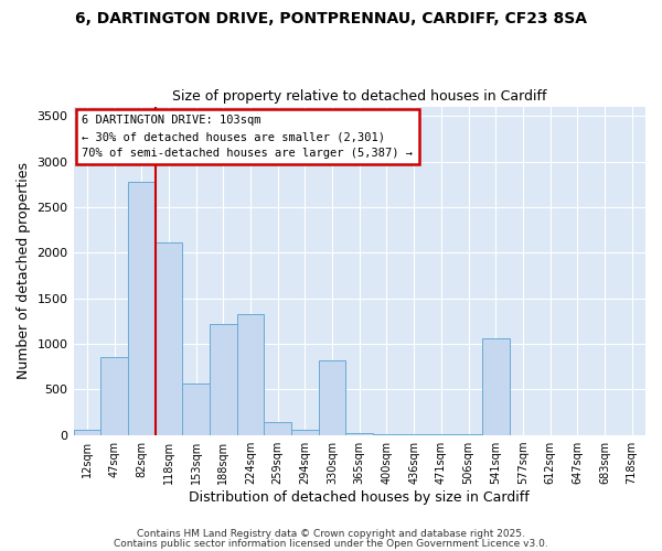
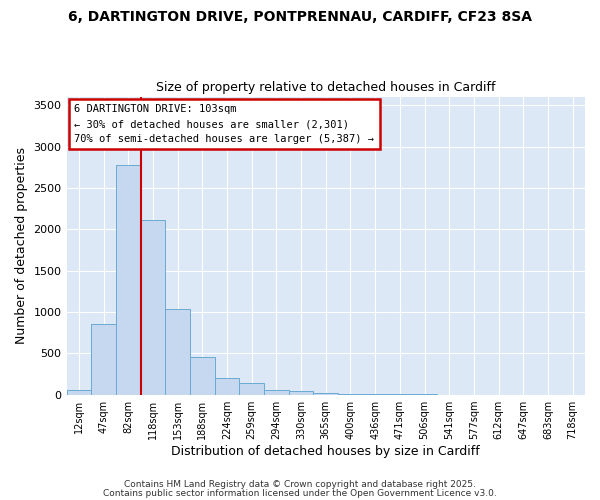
153sqm: 560 -> 1030
188sqm: 1220 -> 450
224sqm: 1320 -> 200
330sqm: 820 -> 40
541sqm: 1060 -> 0
